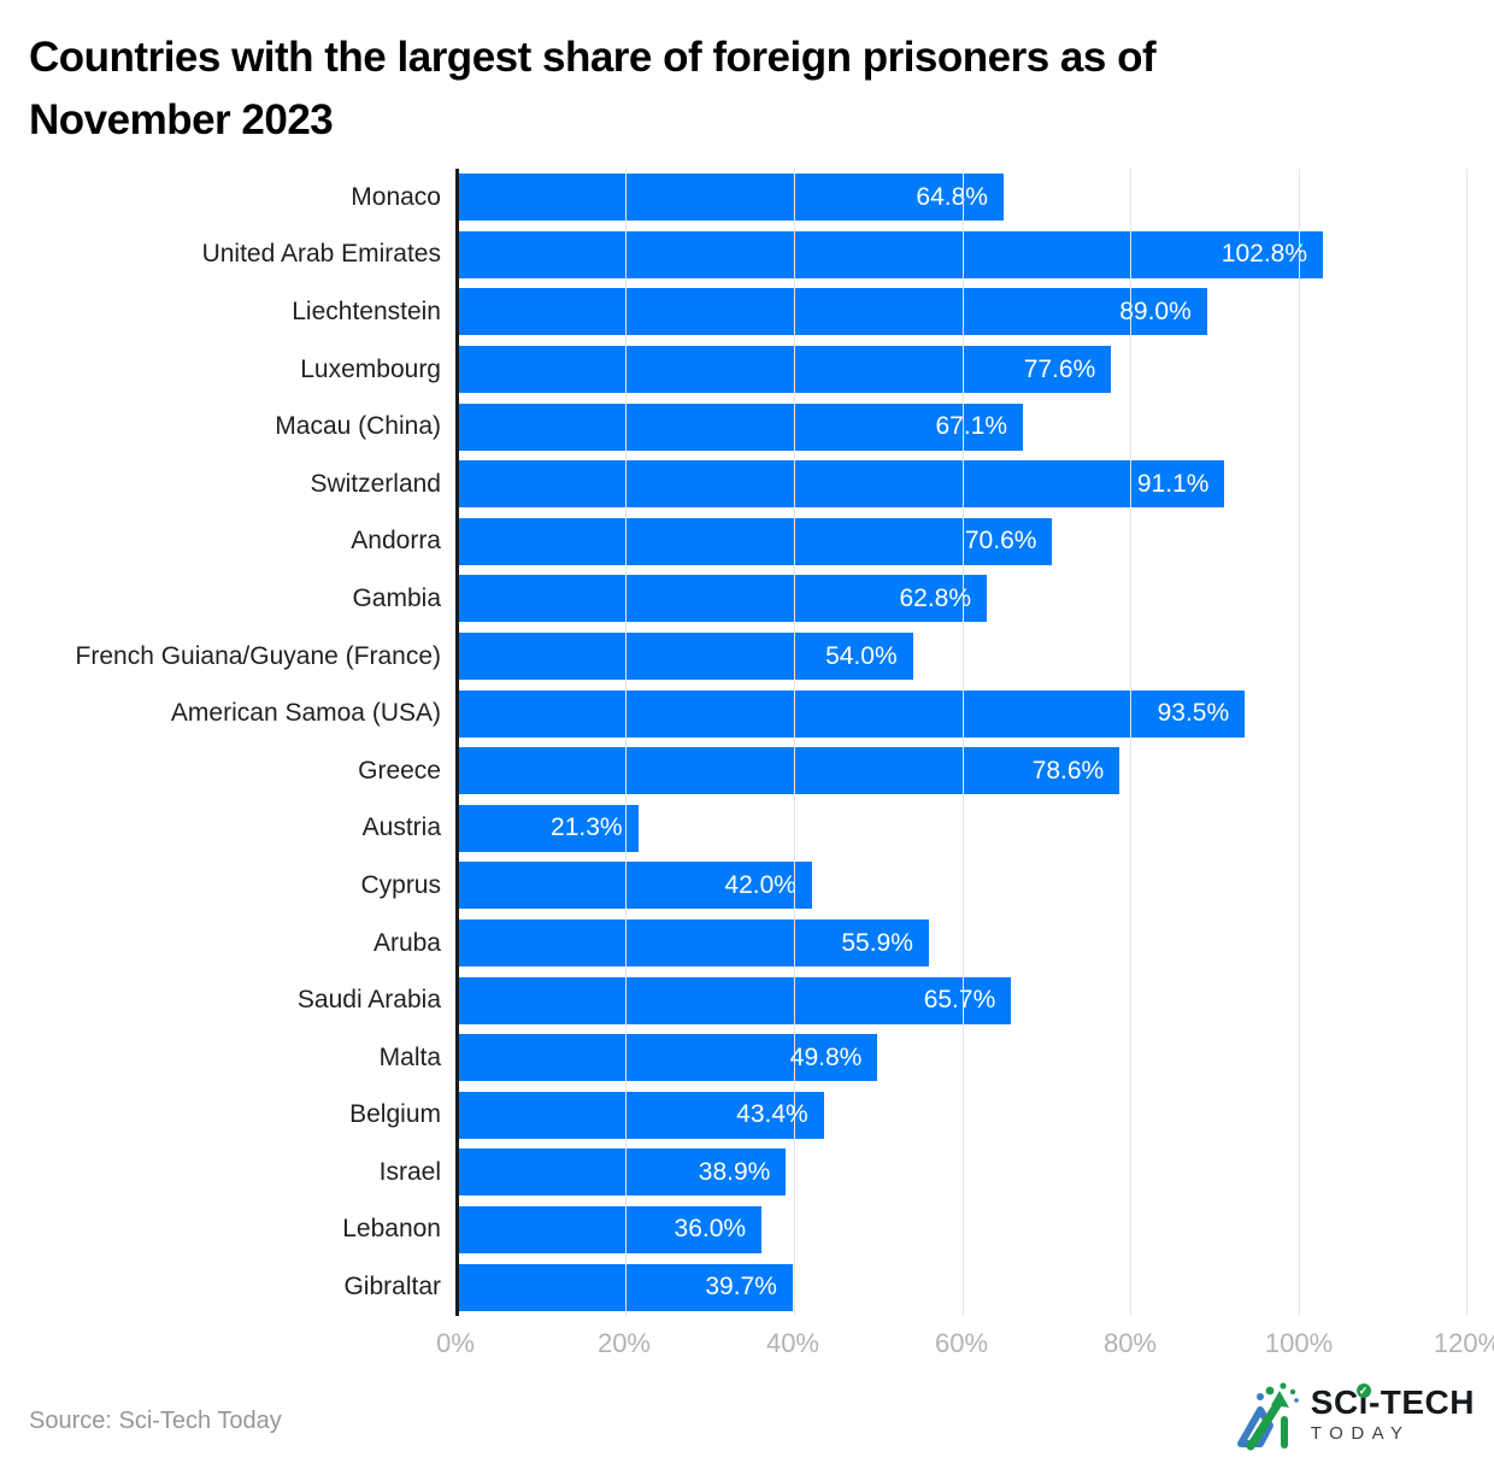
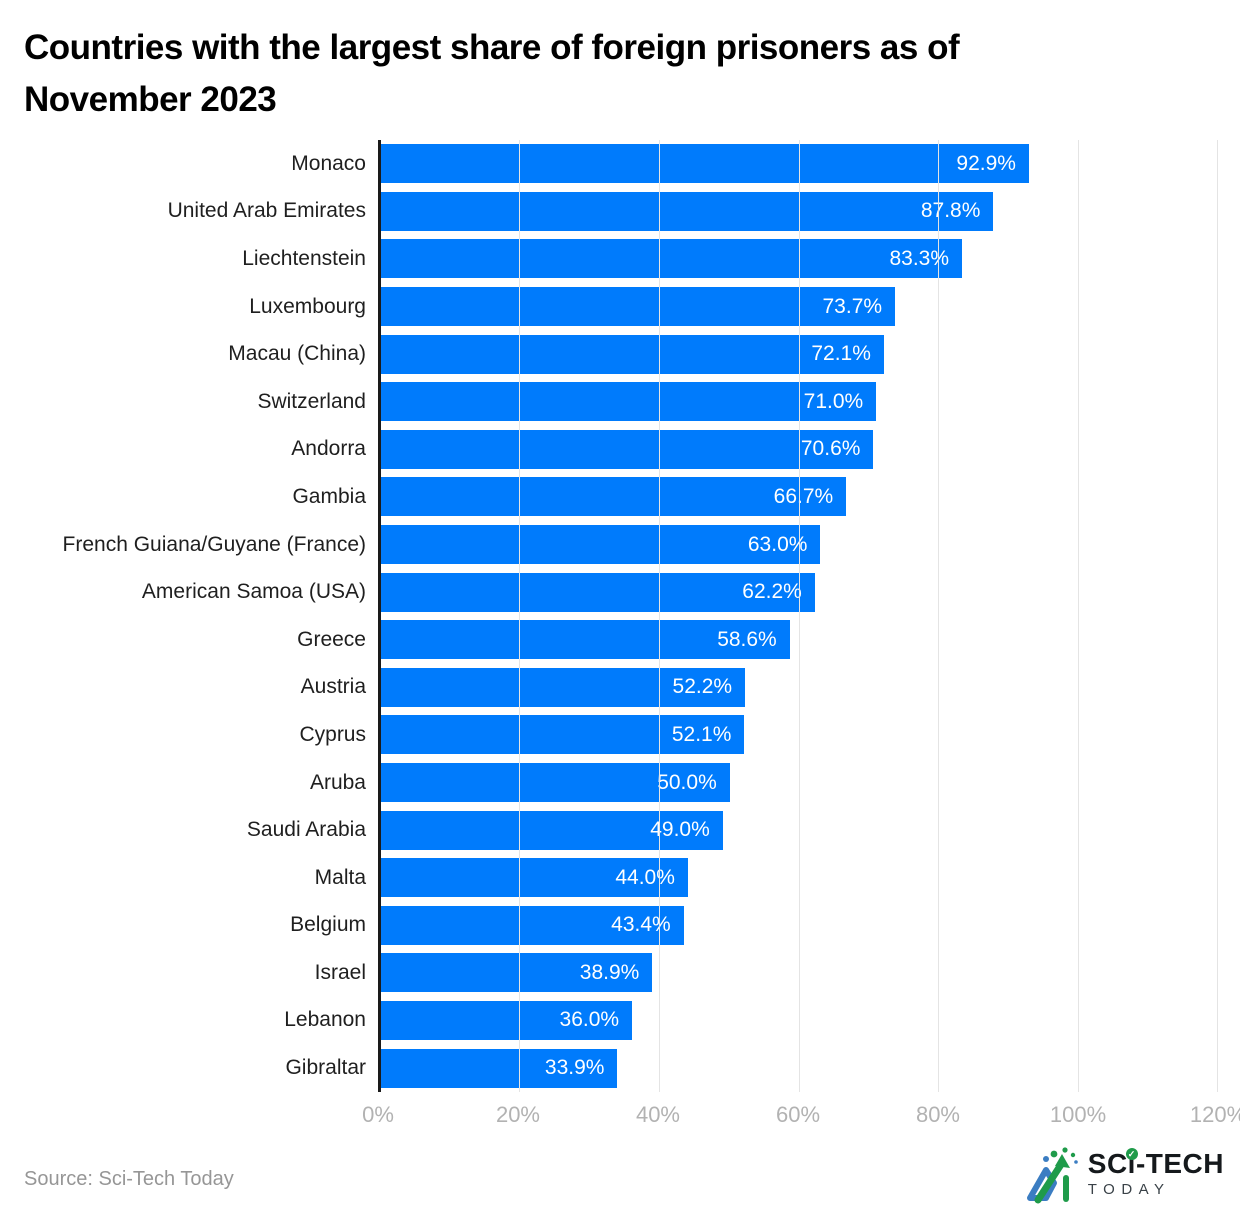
Monaco: 64.8% -> 92.9%
United Arab Emirates: 102.8% -> 87.8%
Liechtenstein: 89.0% -> 83.3%
Luxembourg: 77.6% -> 73.7%
Macau (China): 67.1% -> 72.1%
Switzerland: 91.1% -> 71.0%
Gambia: 62.8% -> 66.7%
French Guiana/Guyane (France): 54.0% -> 63.0%
American Samoa (USA): 93.5% -> 62.2%
Greece: 78.6% -> 58.6%
Austria: 21.3% -> 52.2%
Cyprus: 42.0% -> 52.1%
Aruba: 55.9% -> 50.0%
Saudi Arabia: 65.7% -> 49.0%
Malta: 49.8% -> 44.0%
Gibraltar: 39.7% -> 33.9%
